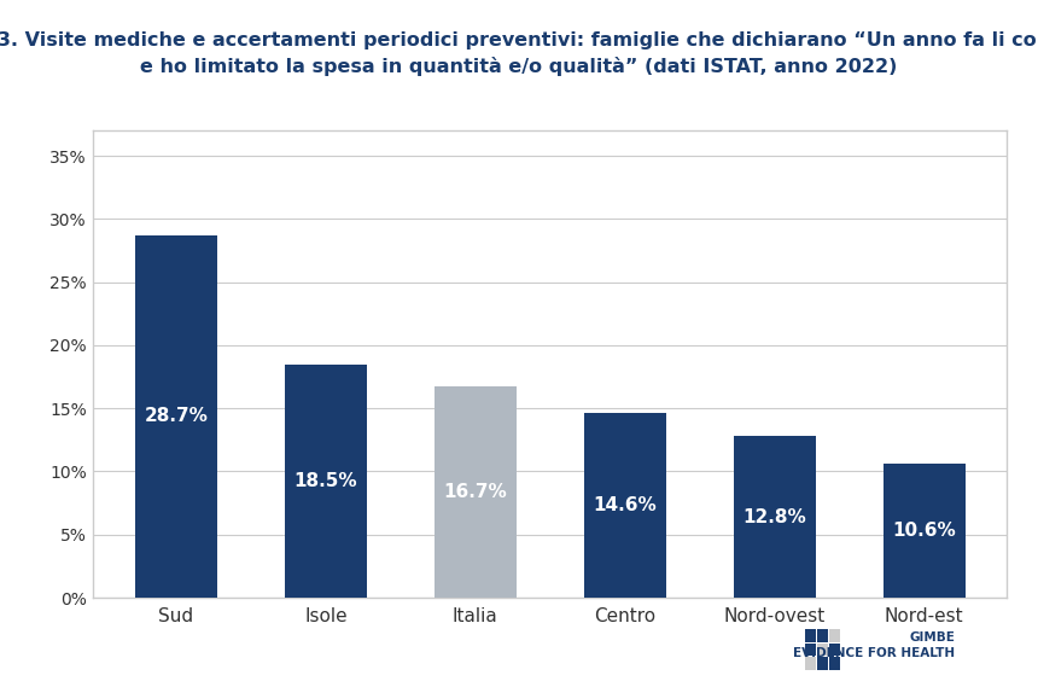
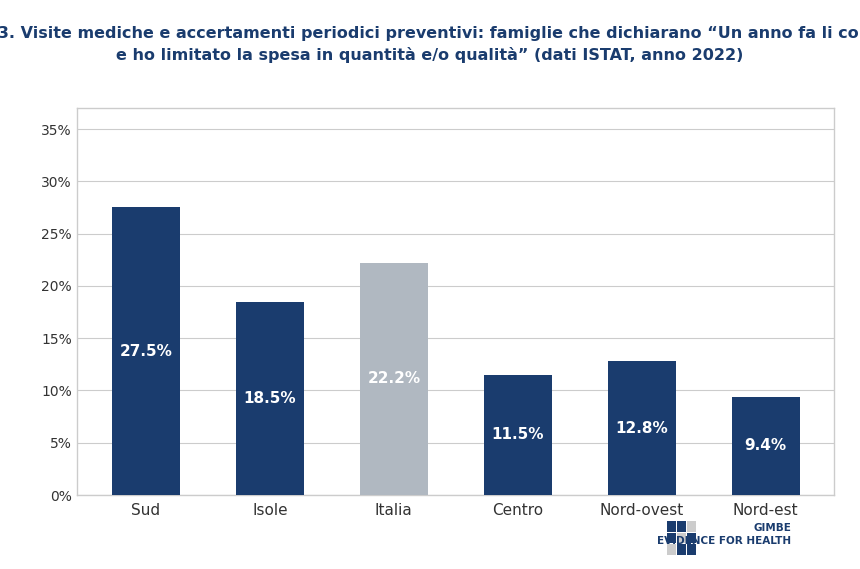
Sud: 28.7% -> 27.5%
Italia: 16.7% -> 22.2%
Centro: 14.6% -> 11.5%
Nord-est: 10.6% -> 9.4%
